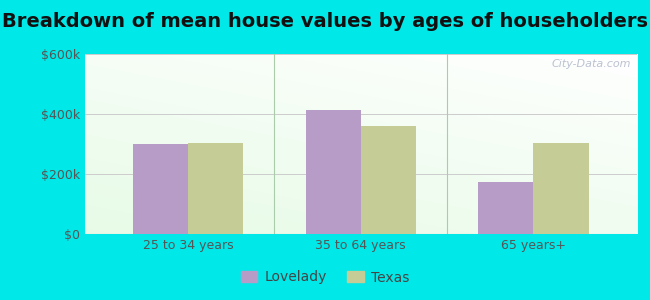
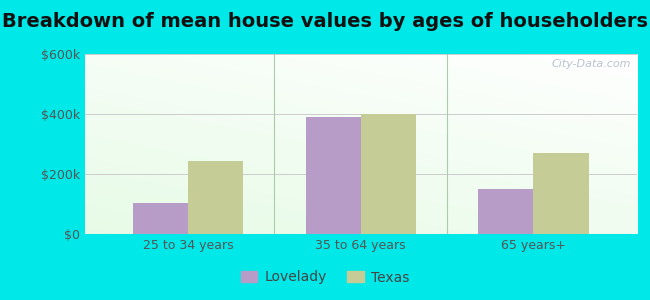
Lovelady/25 to 34 years: $300k -> $105k
Texas/25 to 34 years: $305k -> $245k
Lovelady/35 to 64 years: $415k -> $390k
Texas/35 to 64 years: $360k -> $400k
Lovelady/65 years+: $175k -> $150k
Texas/65 years+: $305k -> $270k
